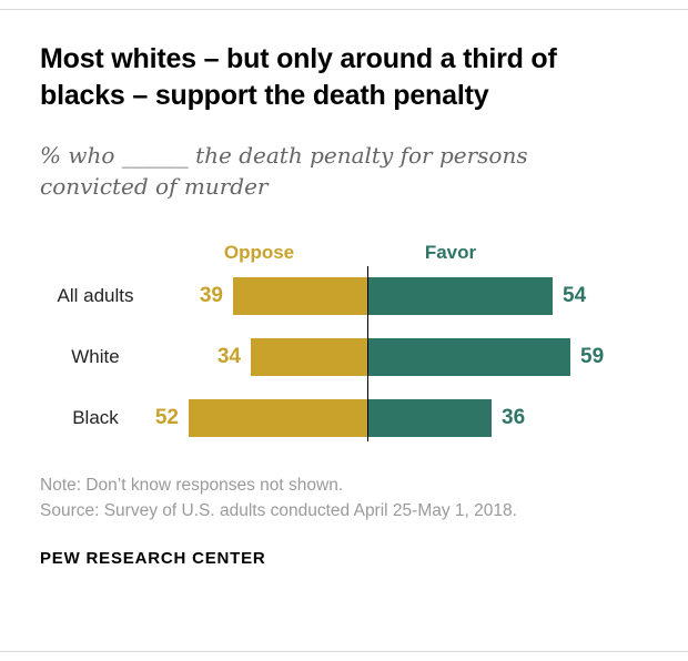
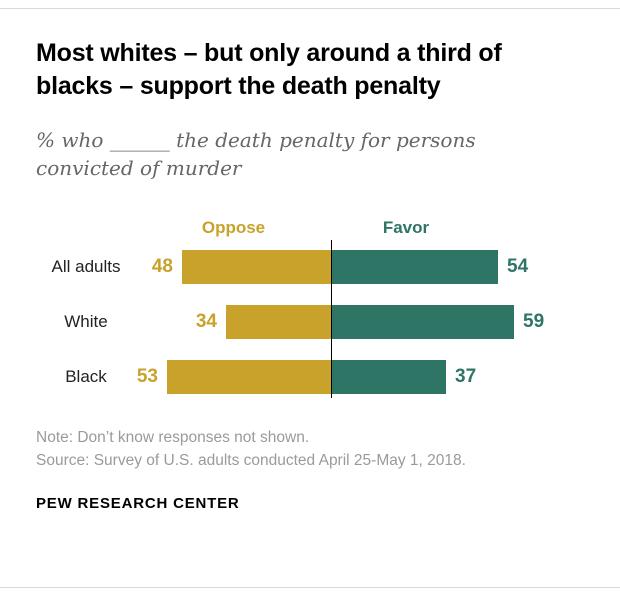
Oppose/All adults: 39 -> 48
Oppose/Black: 52 -> 53
Favor/Black: 36 -> 37
